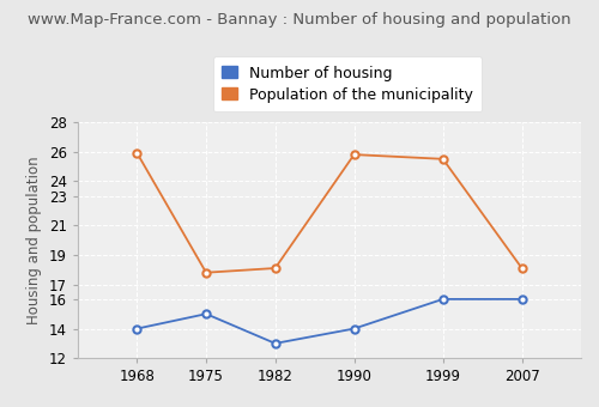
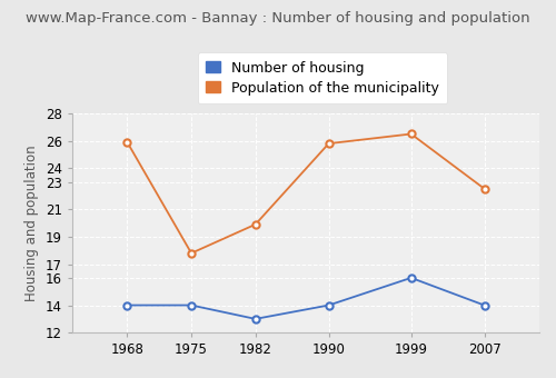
Number of housing/1975: 15 -> 14
Population of the municipality/1982: 18.1 -> 19.9
Population of the municipality/1999: 25.5 -> 26.5
Number of housing/2007: 16 -> 14
Population of the municipality/2007: 18.1 -> 22.5
